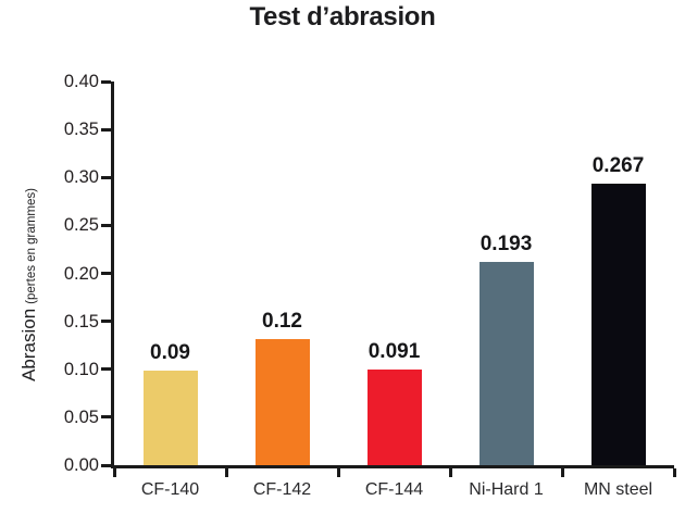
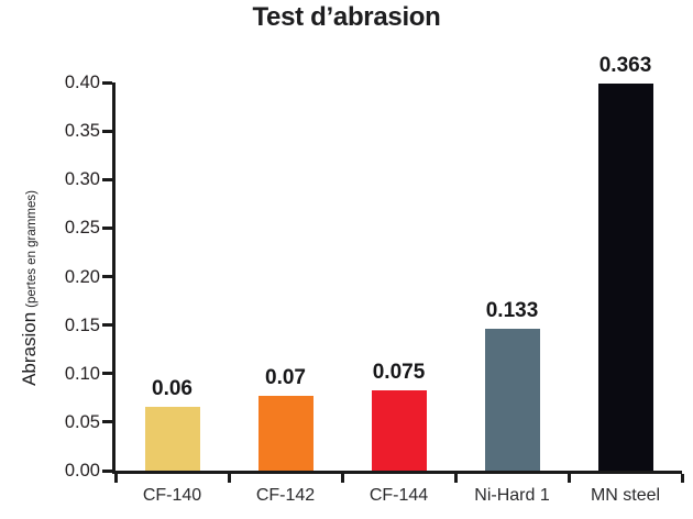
CF-140: 0.09 -> 0.06
CF-142: 0.12 -> 0.07
CF-144: 0.091 -> 0.075
Ni-Hard 1: 0.193 -> 0.133
MN steel: 0.267 -> 0.363
